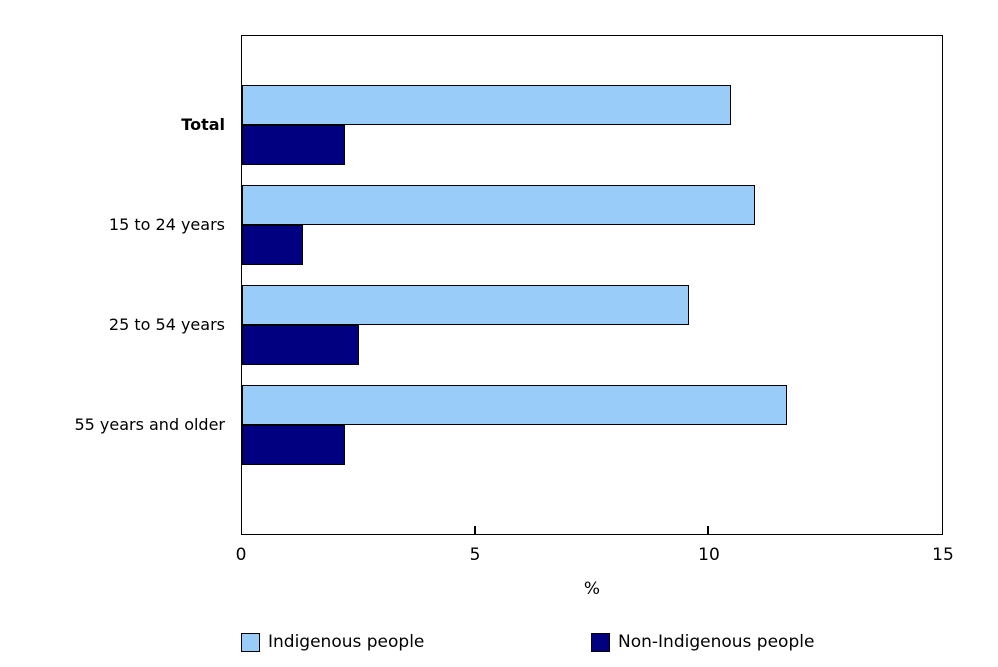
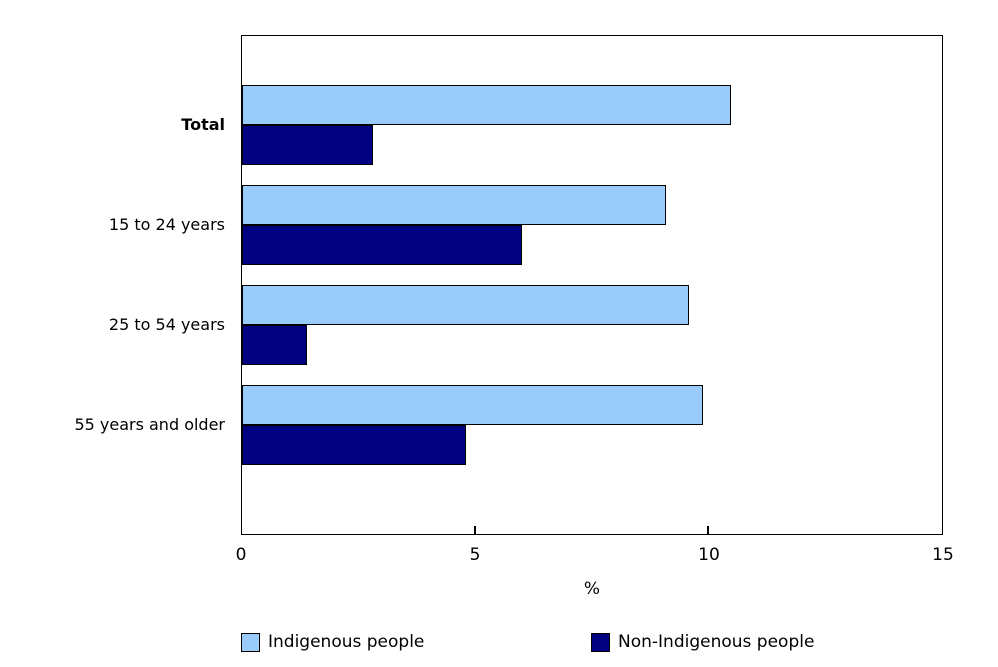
Non-Indigenous people/Total: 2.2 -> 2.8
Indigenous people/15 to 24 years: 11.0 -> 9.1
Non-Indigenous people/15 to 24 years: 1.3 -> 6.0
Non-Indigenous people/25 to 54 years: 2.5 -> 1.4
Indigenous people/55 years and older: 11.7 -> 9.9
Non-Indigenous people/55 years and older: 2.2 -> 4.8
